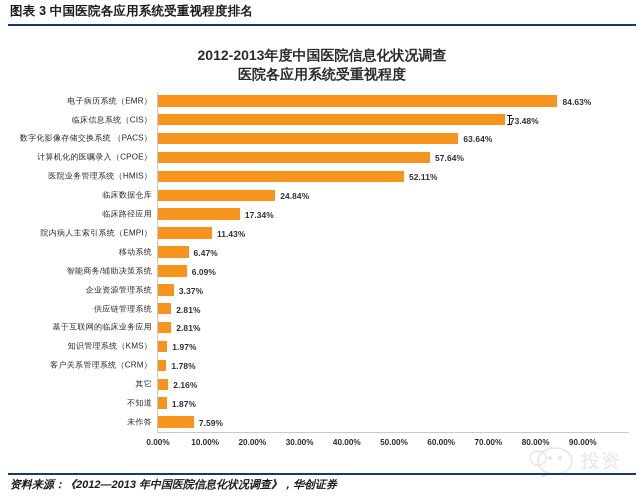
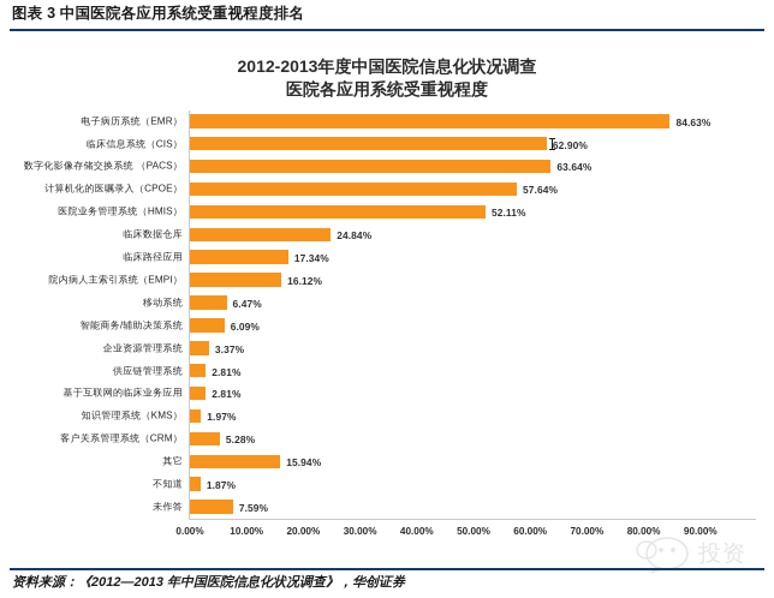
临床信息系统（CIS）: 73.48% -> 62.90%
院内病人主索引系统（EMPI）: 11.43% -> 16.12%
客户关系管理系统（CRM）: 1.78% -> 5.28%
其它: 2.16% -> 15.94%
